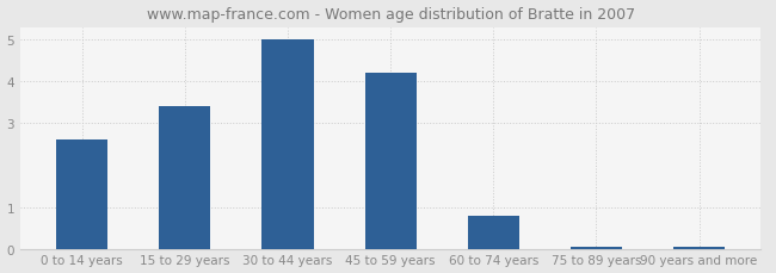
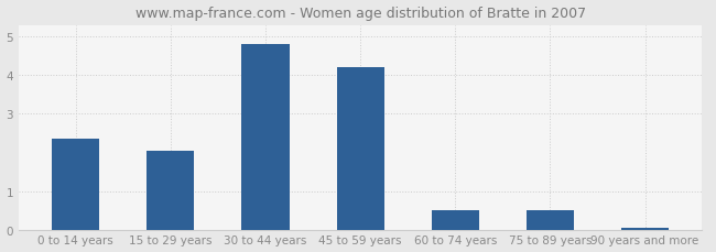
0 to 14 years: 2.60 -> 2.35
15 to 29 years: 3.40 -> 2.05
30 to 44 years: 5.00 -> 4.80
60 to 74 years: 0.80 -> 0.50
75 to 89 years: 0.04 -> 0.50
